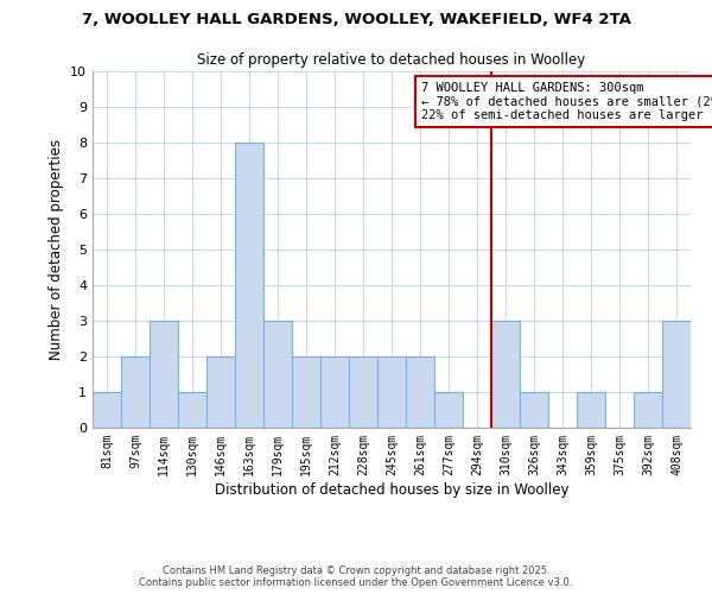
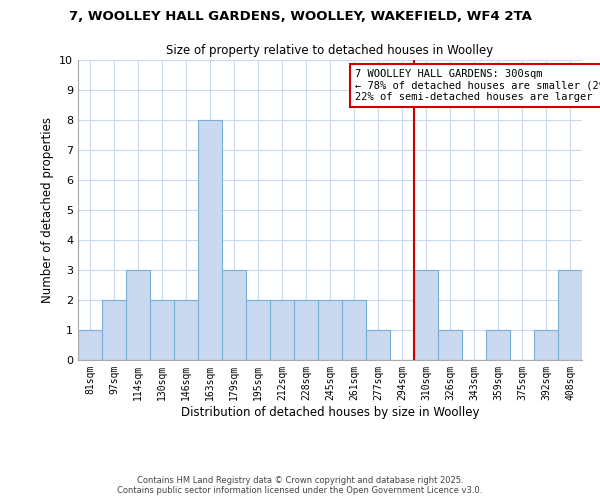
130sqm: 1 -> 2
